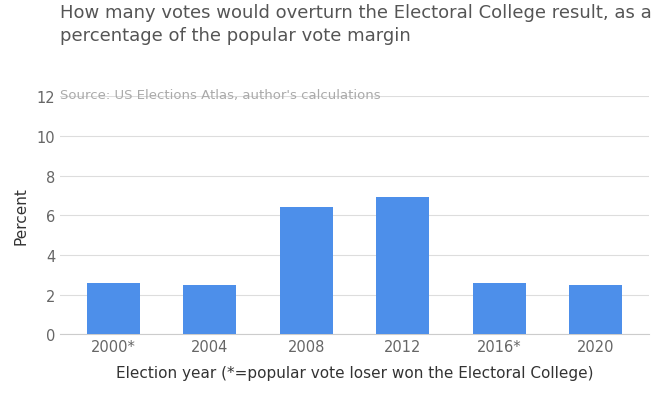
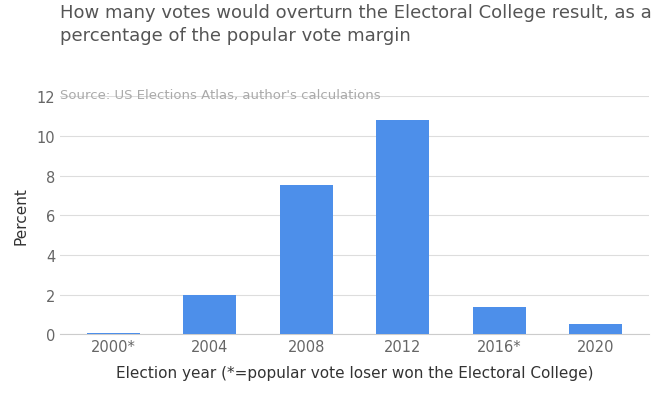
2000*: 2.6 -> 0.1
2004: 2.5 -> 2.0
2008: 6.4 -> 7.5
2012: 6.9 -> 10.8
2016*: 2.6 -> 1.4
2020: 2.5 -> 0.5
